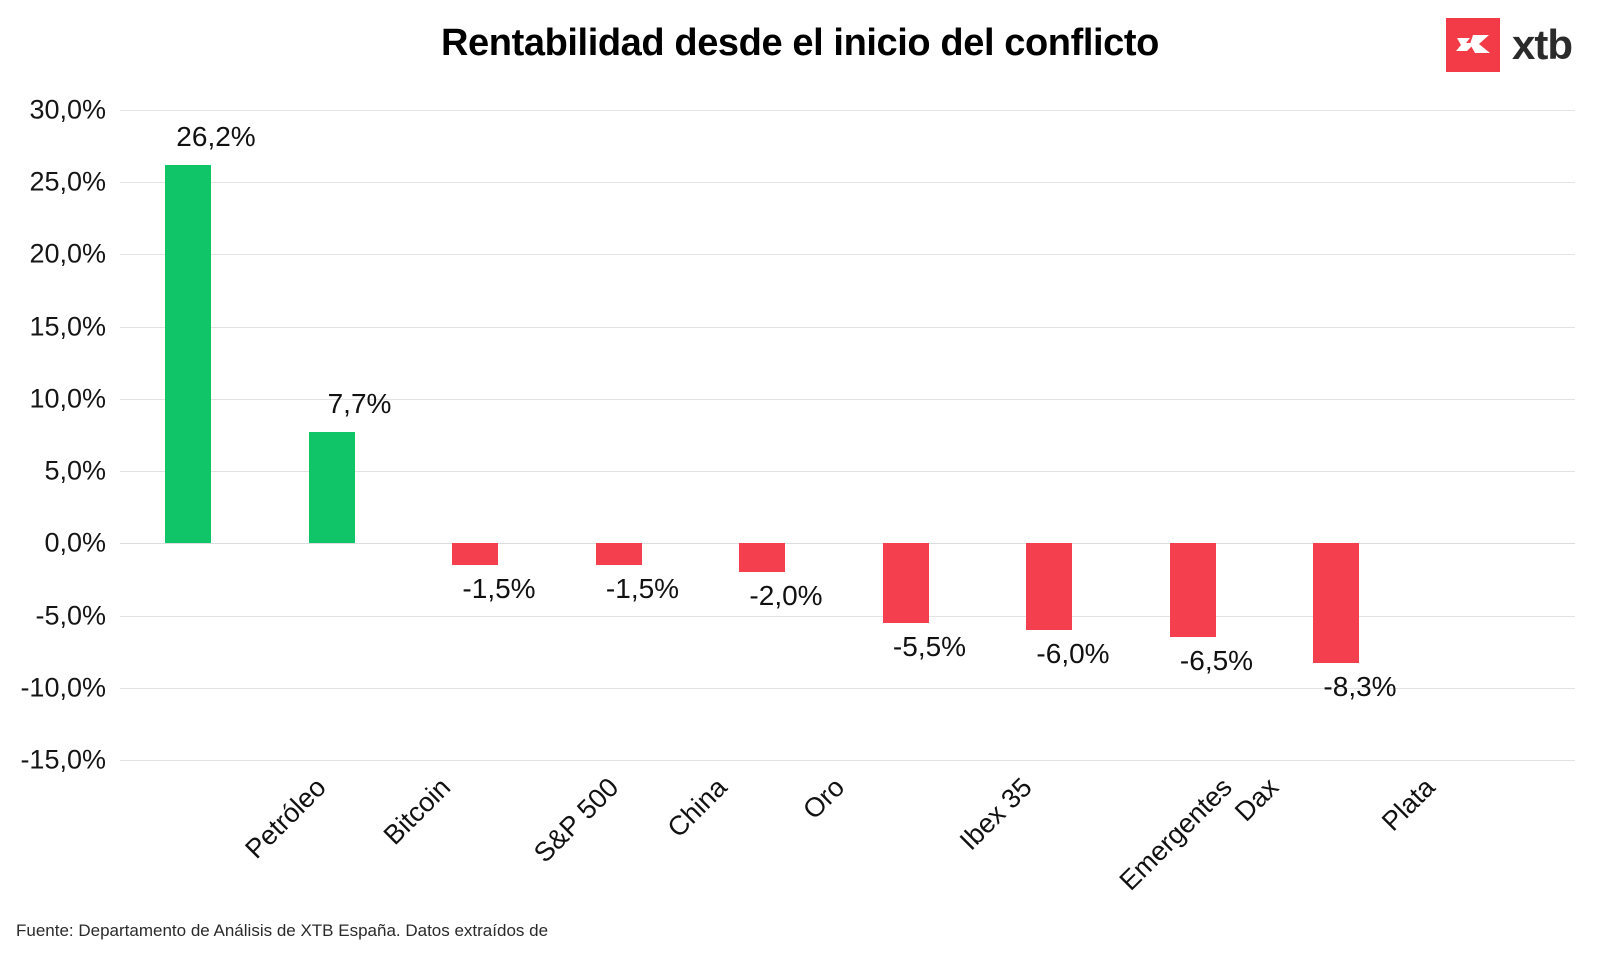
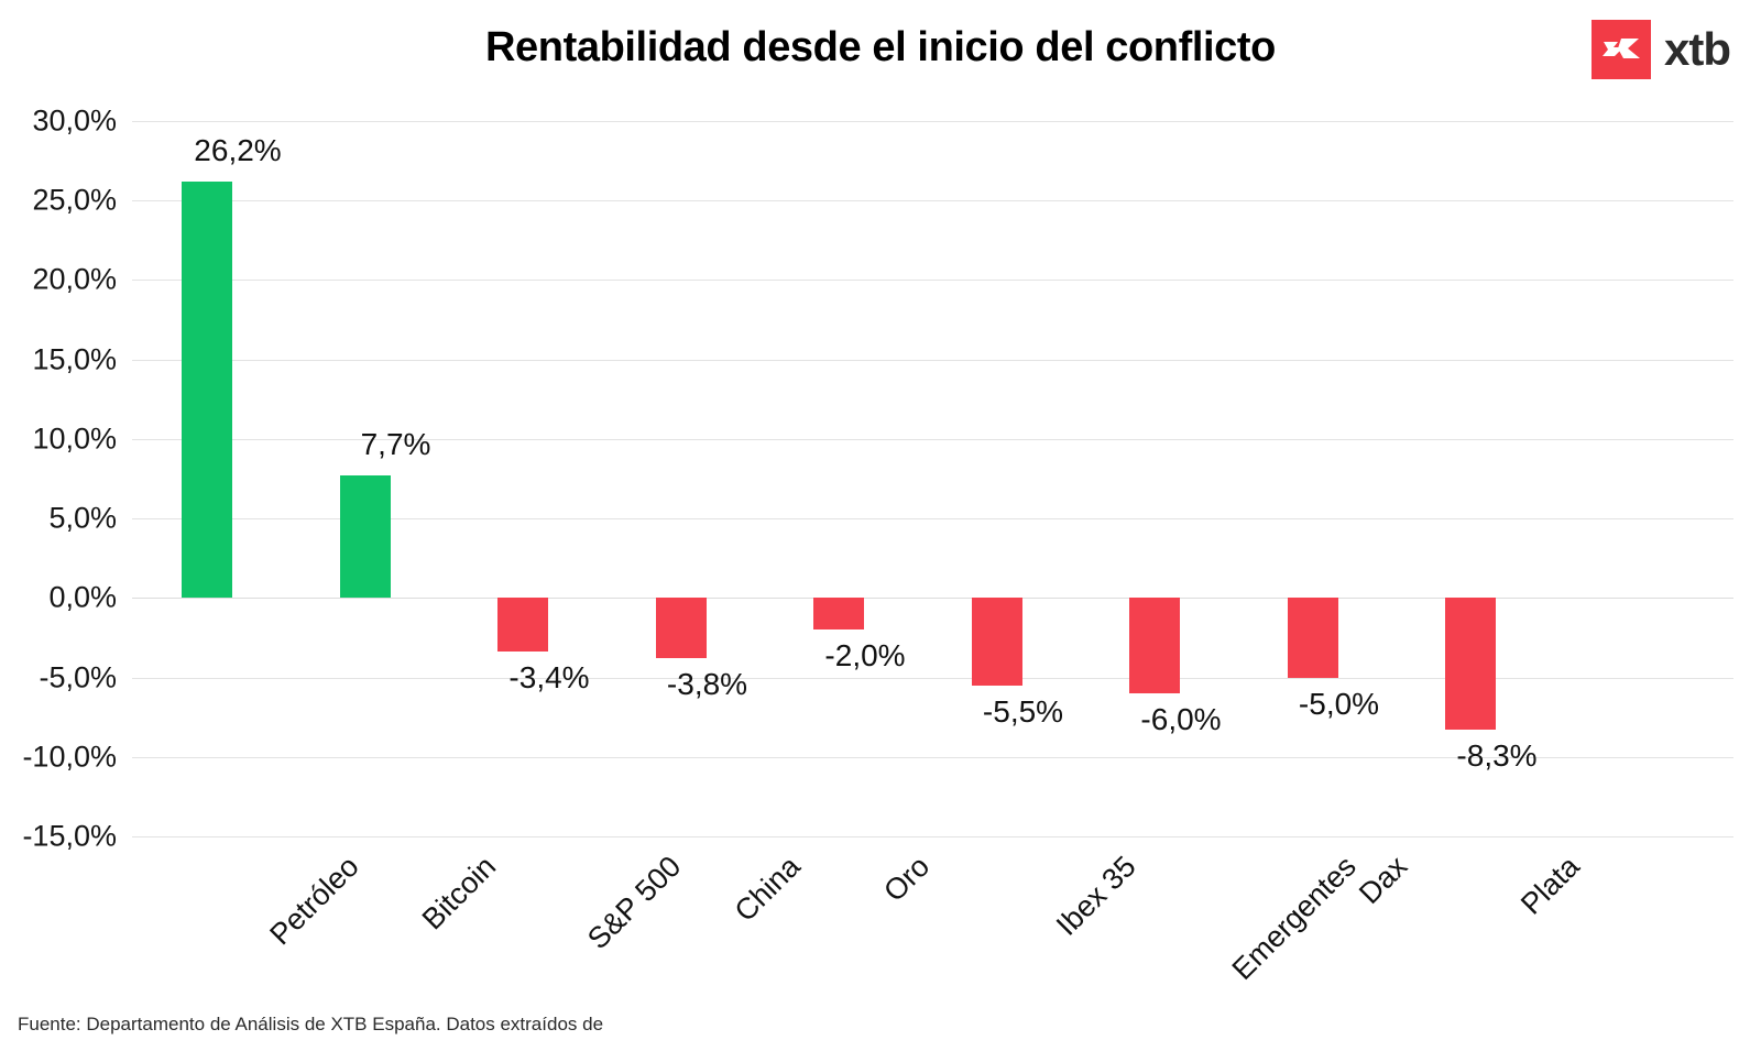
S&P 500: -1,5% -> -3,4%
China: -1,5% -> -3,8%
Dax: -6,5% -> -5,0%
